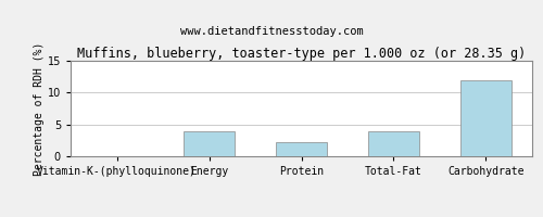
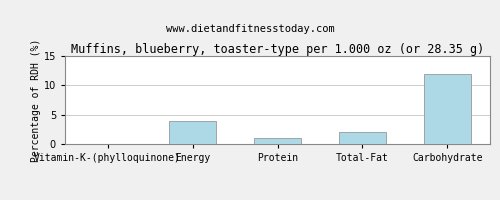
Protein: 2.2 -> 1.0
Total-Fat: 4.0 -> 2.0
